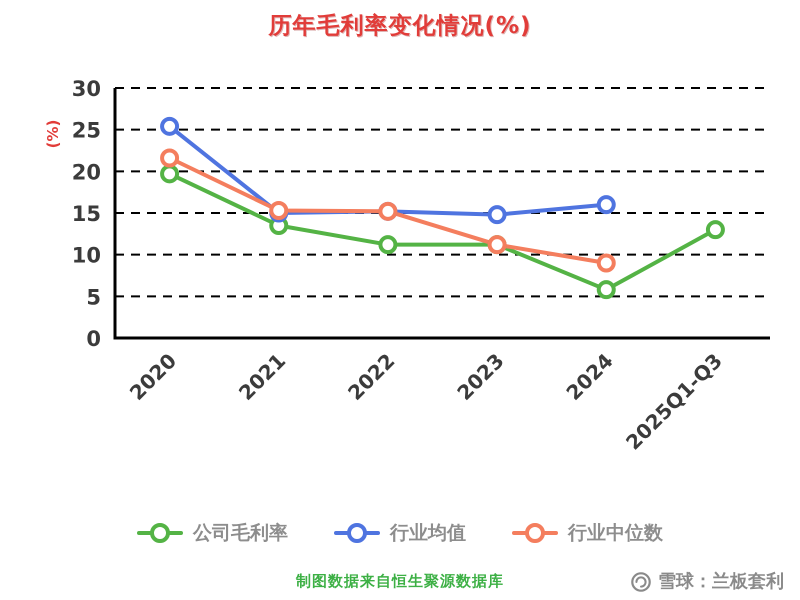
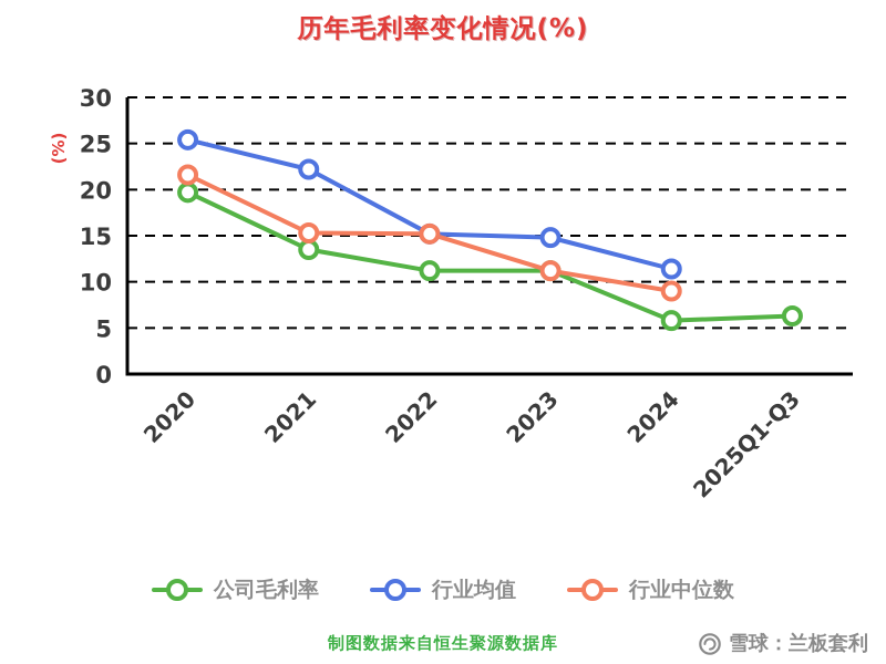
行业均值/2021: 15 -> 22
行业均值/2024: 16 -> 11
公司毛利率/2025Q1-Q3: 13 -> 6
